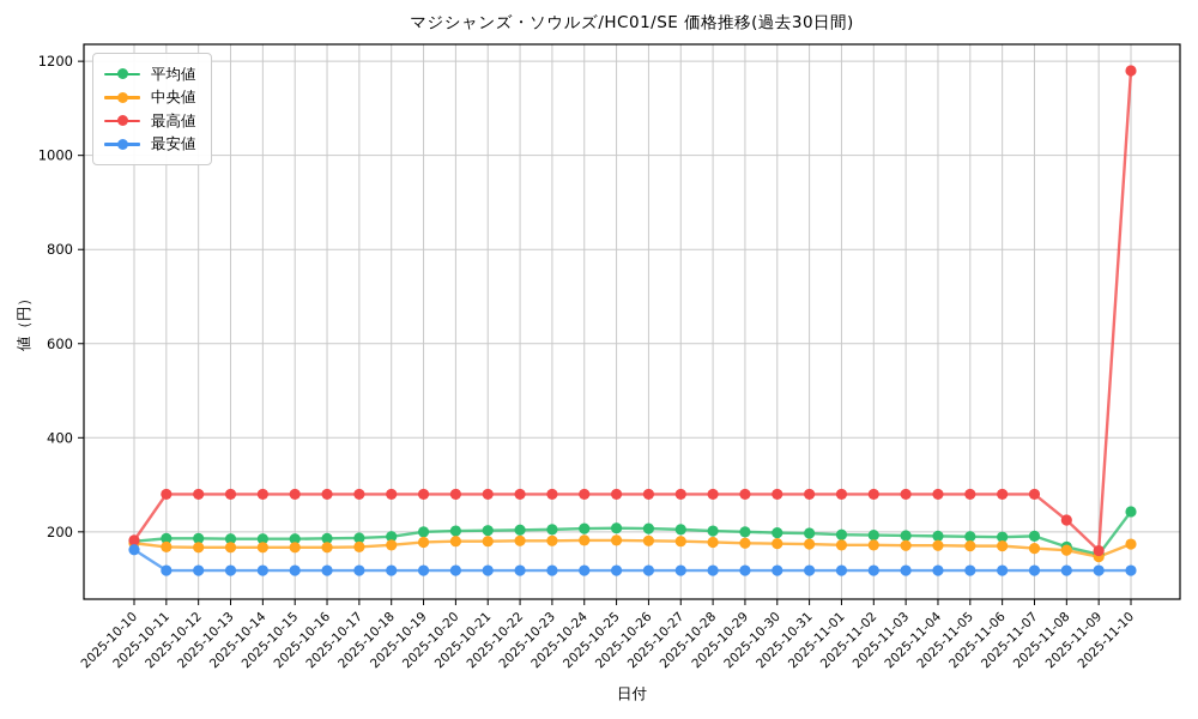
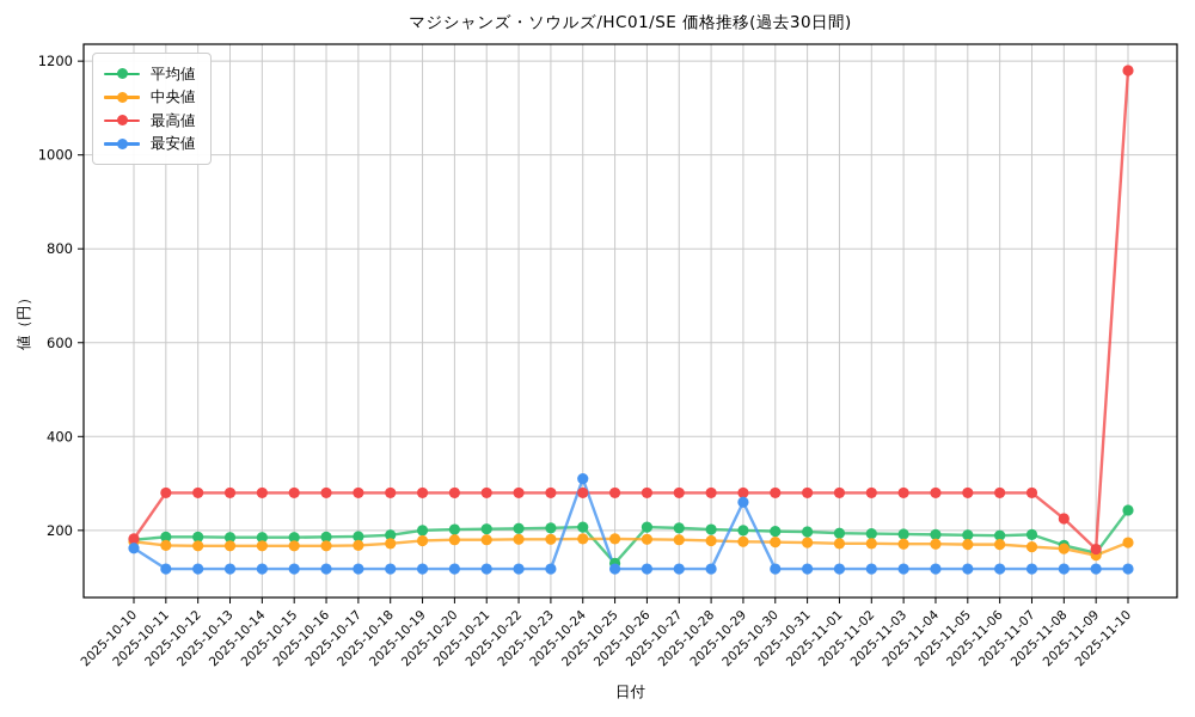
最安値/2025-10-24: 120 -> 310
平均値/2025-10-25: 210 -> 130
最安値/2025-10-29: 120 -> 260
